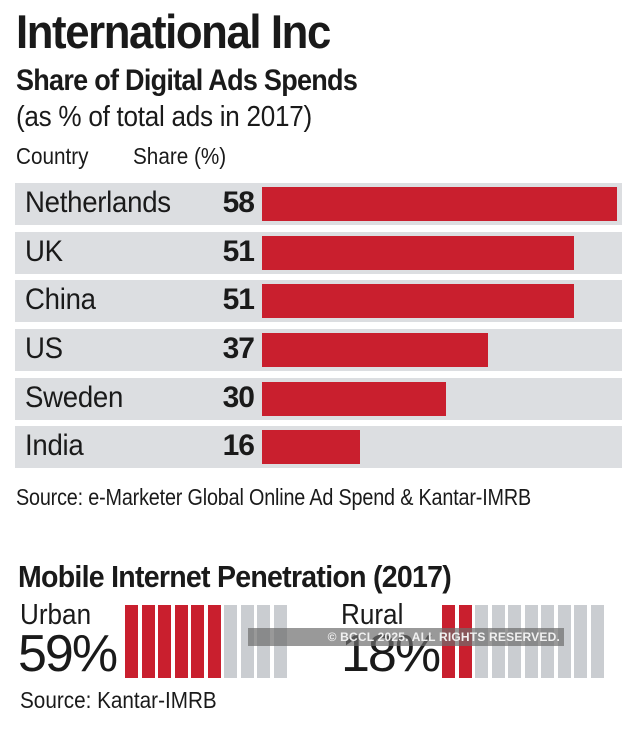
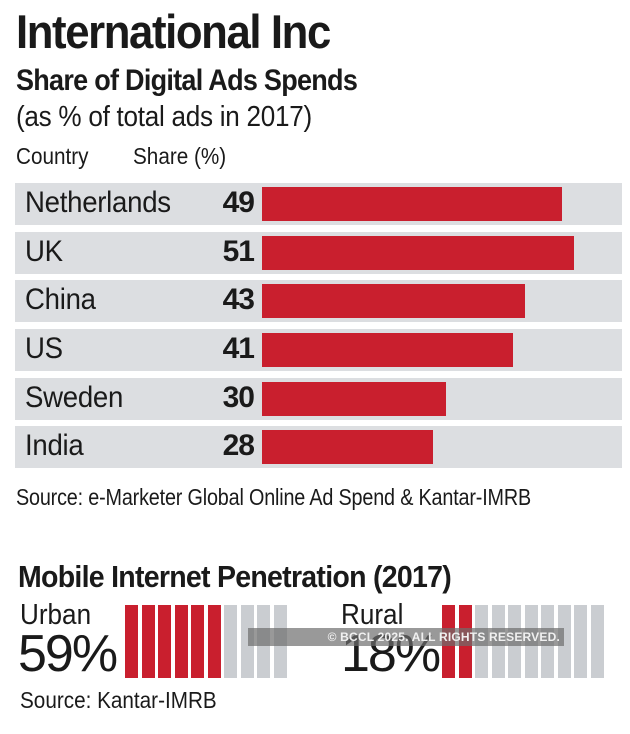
Share of Digital Ads Spends/Netherlands: 58 -> 49
Share of Digital Ads Spends/China: 51 -> 43
Share of Digital Ads Spends/US: 37 -> 41
Share of Digital Ads Spends/India: 16 -> 28
